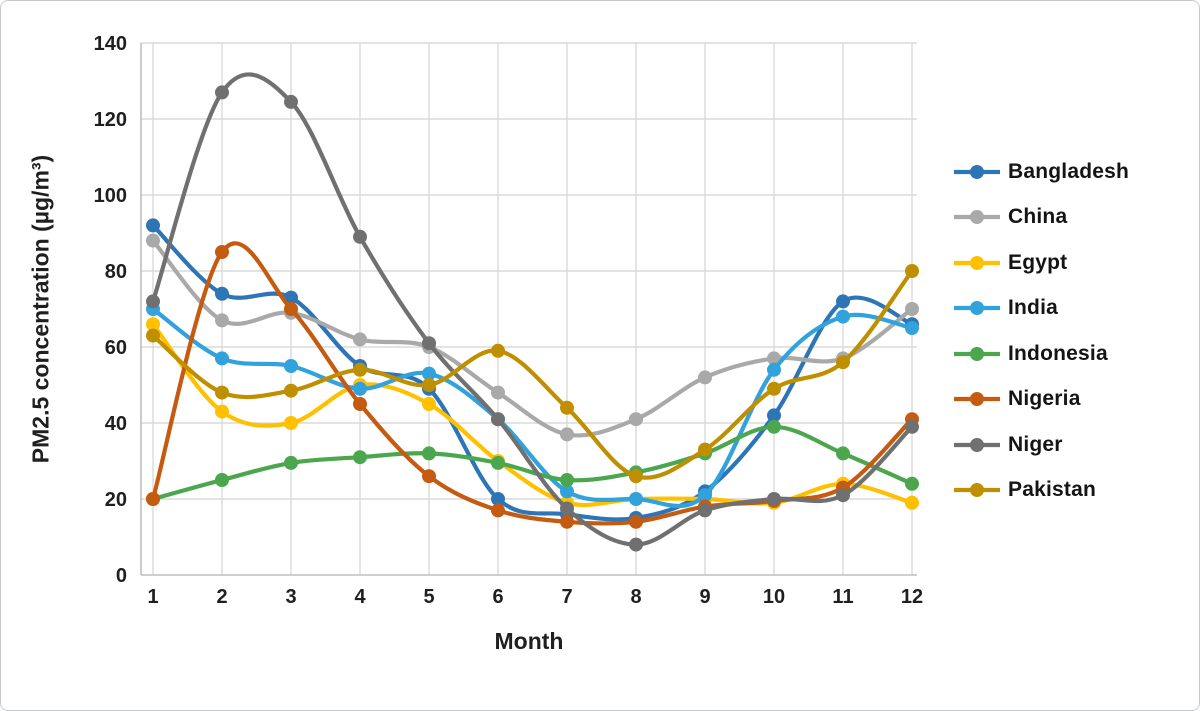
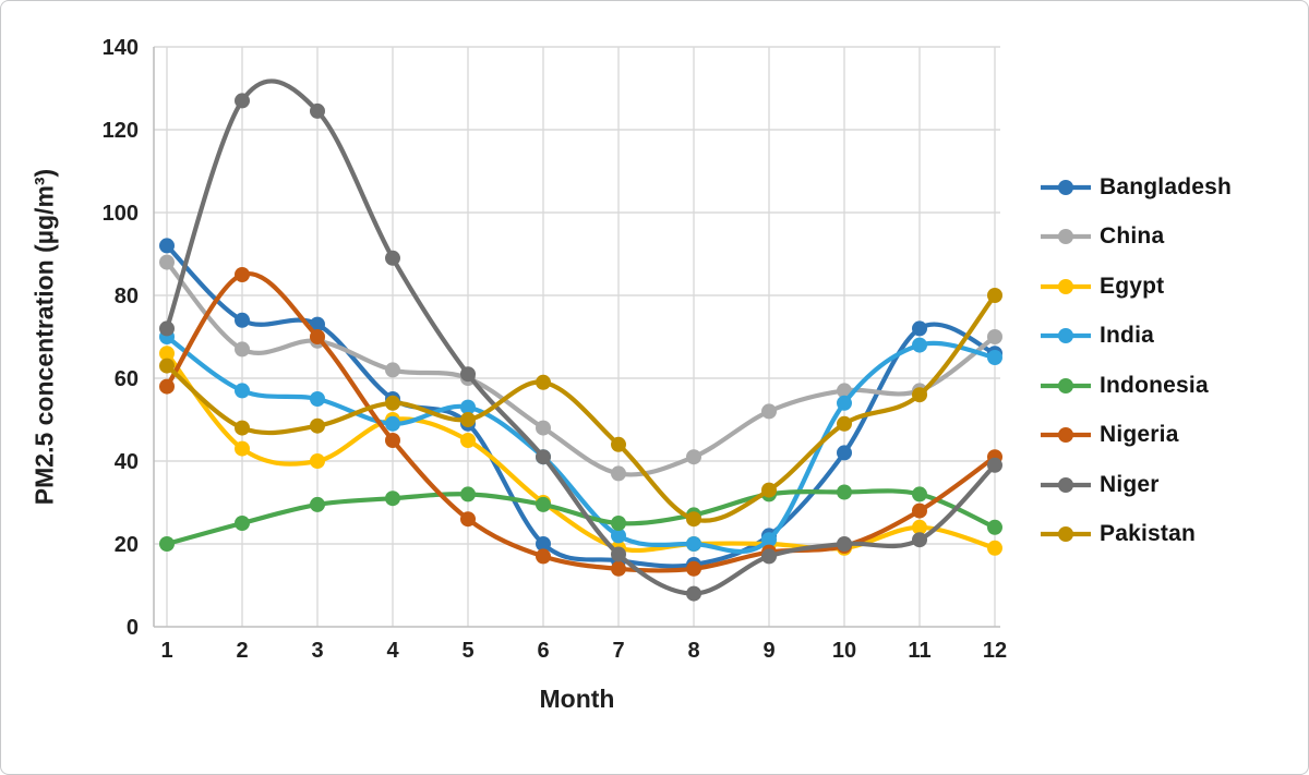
Nigeria/1: 20 -> 58
Indonesia/10: 39 -> 32
Nigeria/11: 23 -> 28
